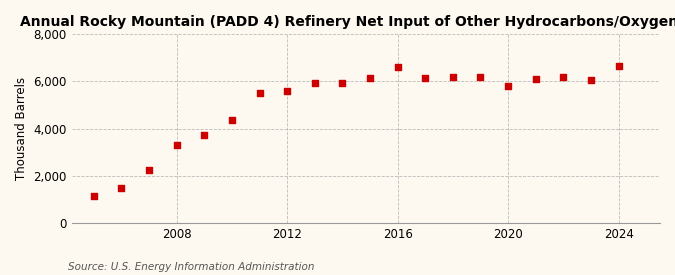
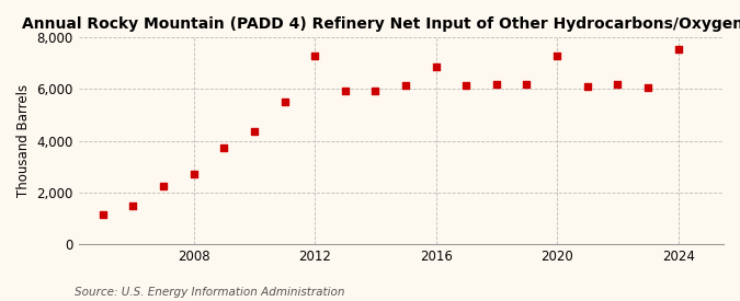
2008: 3,300 -> 2,700
2012: 5,600 -> 7,300
2016: 6,600 -> 6,850
2020: 5,800 -> 7,300
2024: 6,650 -> 7,550
